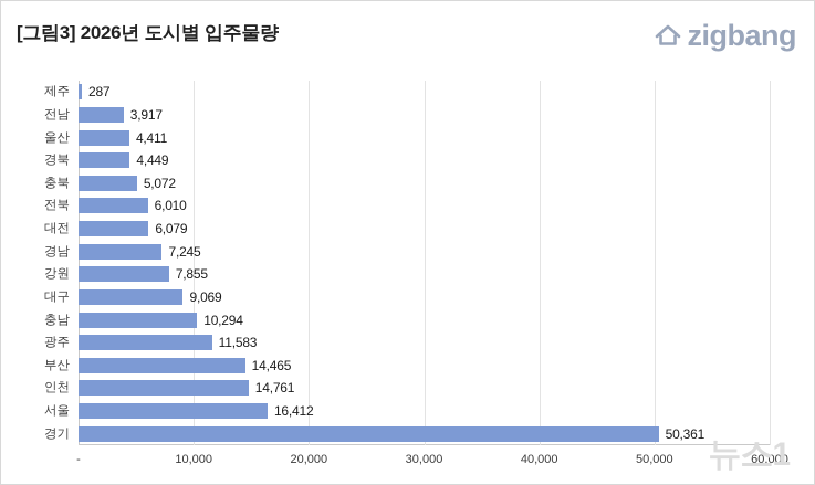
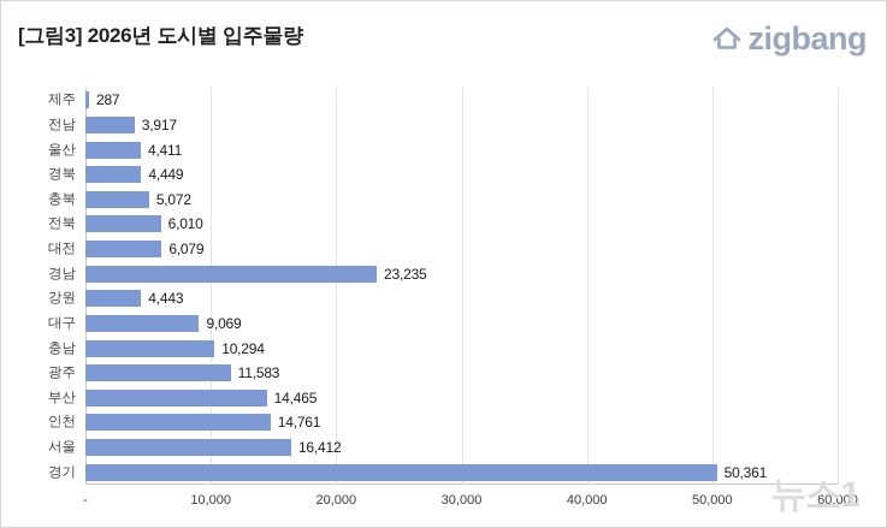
경남: 7,245 -> 23,235
강원: 7,855 -> 4,443
